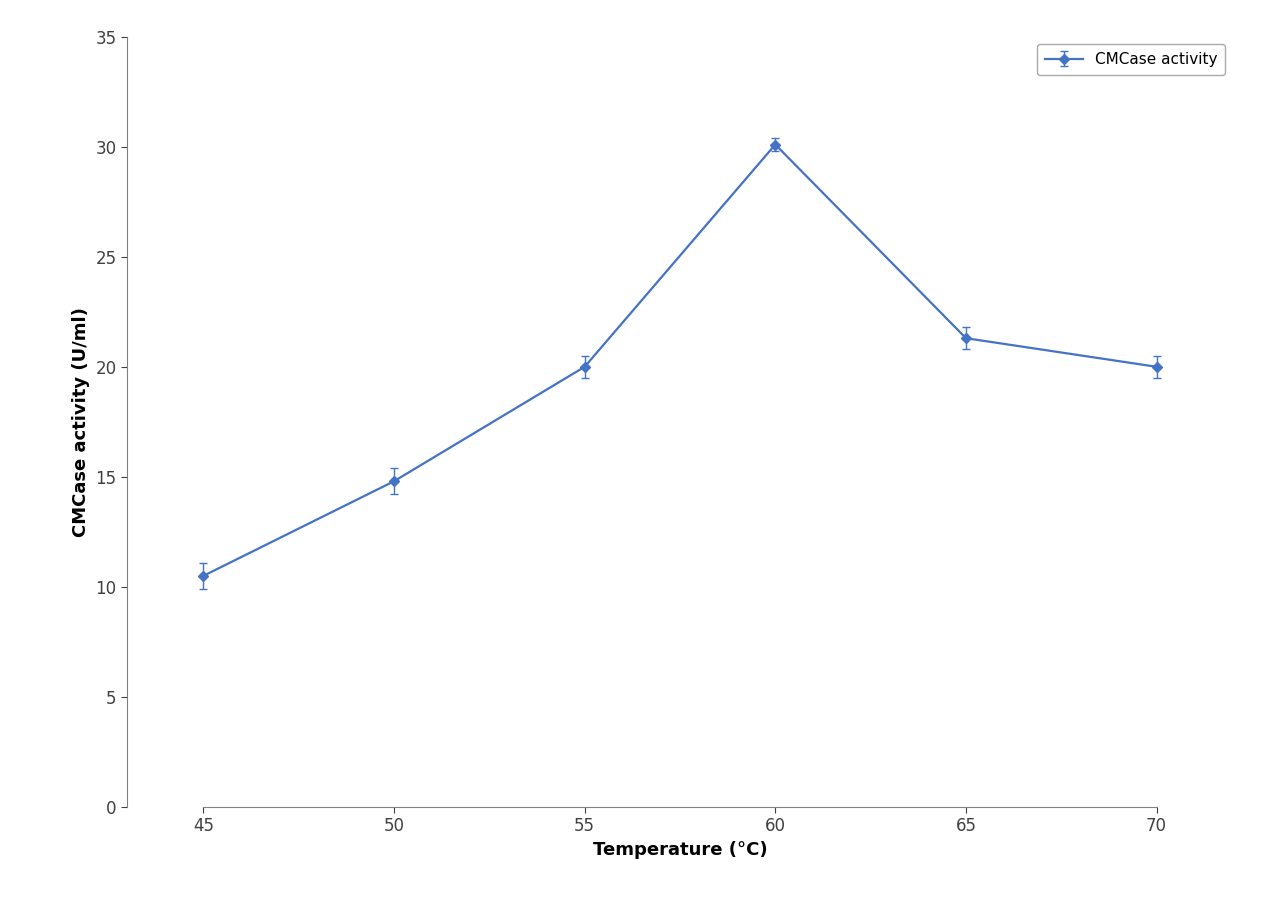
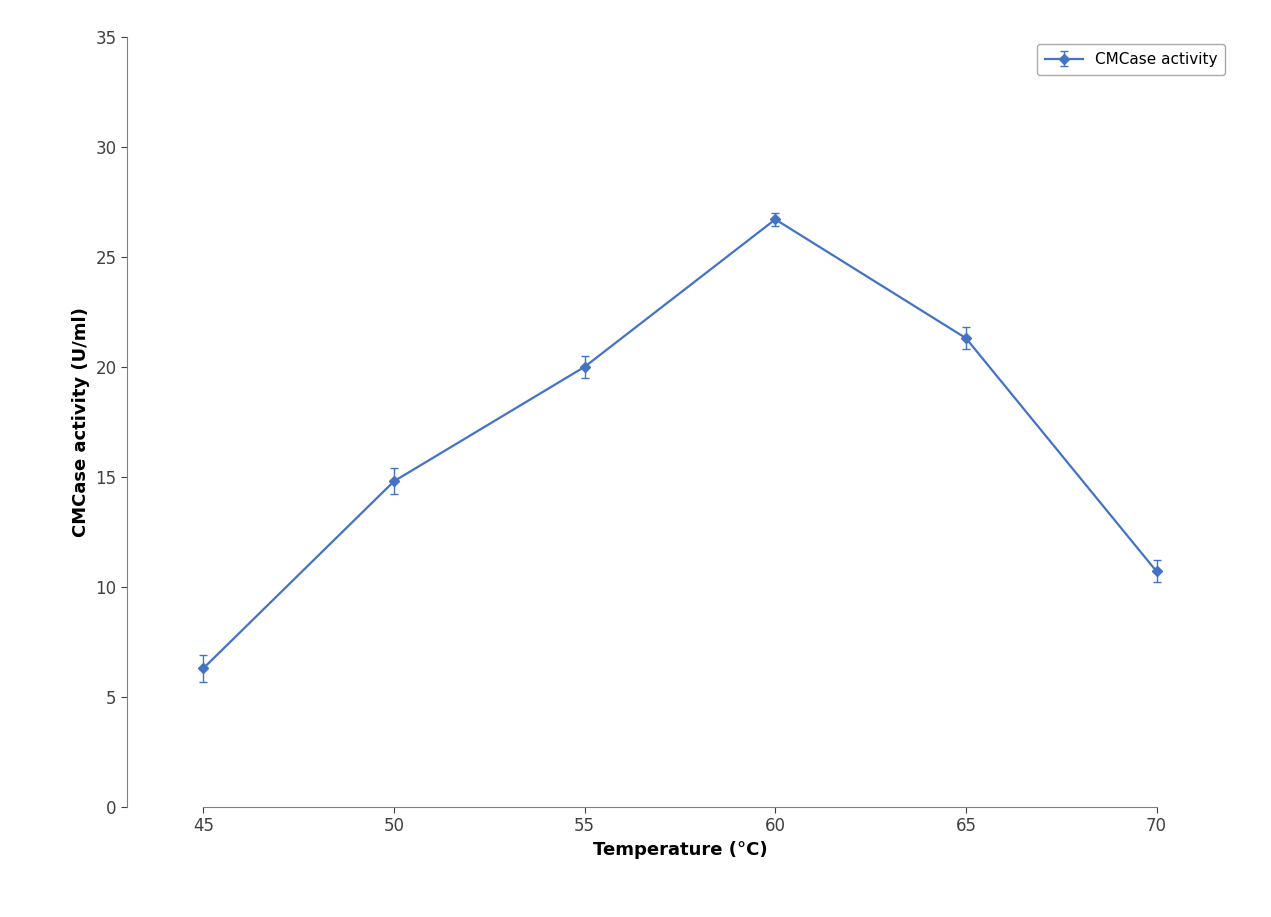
45: 10.5 -> 6.3
60: 30.1 -> 26.7
70: 20.0 -> 10.7
